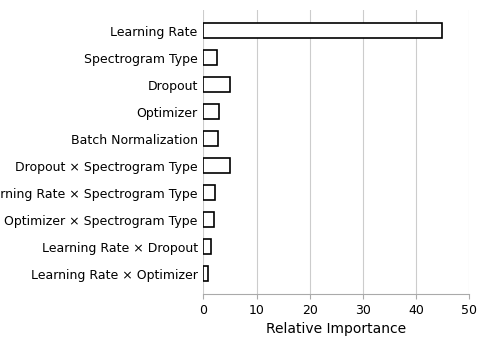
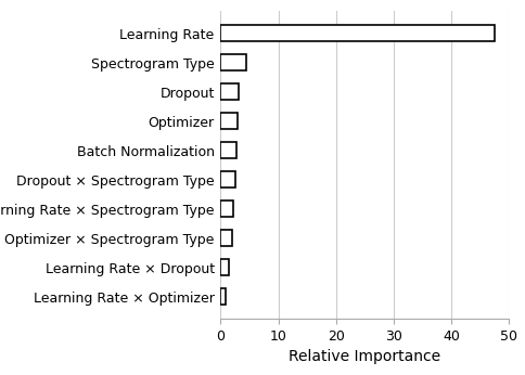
Learning Rate: 44.8 -> 47.5
Spectrogram Type: 2.6 -> 4.5
Dropout: 5.0 -> 3.2
Dropout × Spectrogram Type: 5.0 -> 2.5
